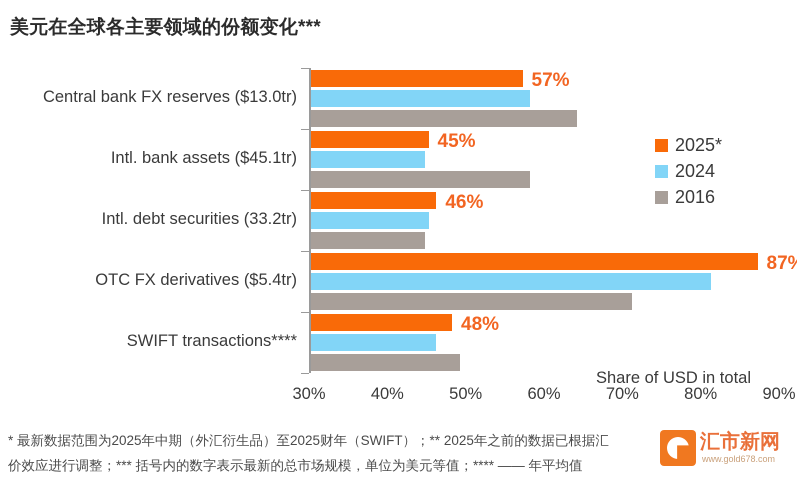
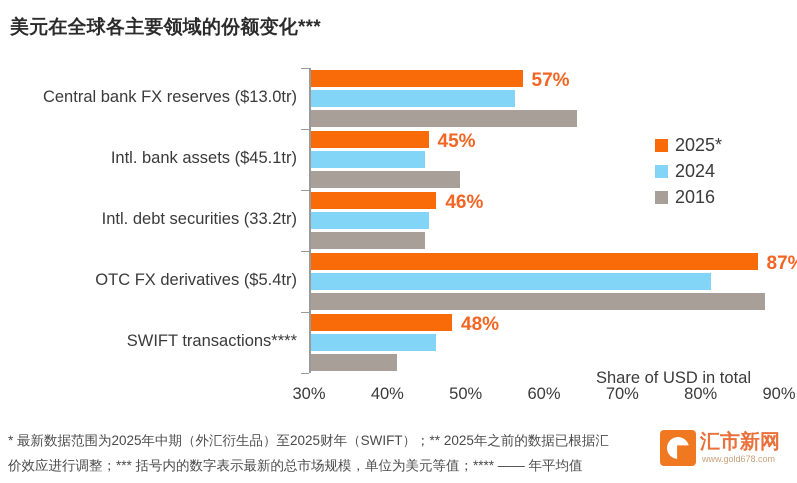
2024/Central bank FX reserves ($13.0tr): 58% -> 56%
2016/Intl. bank assets ($45.1tr): 58% -> 49%
2016/OTC FX derivatives ($5.4tr): 71% -> 88%
2016/SWIFT transactions****: 49% -> 41%
